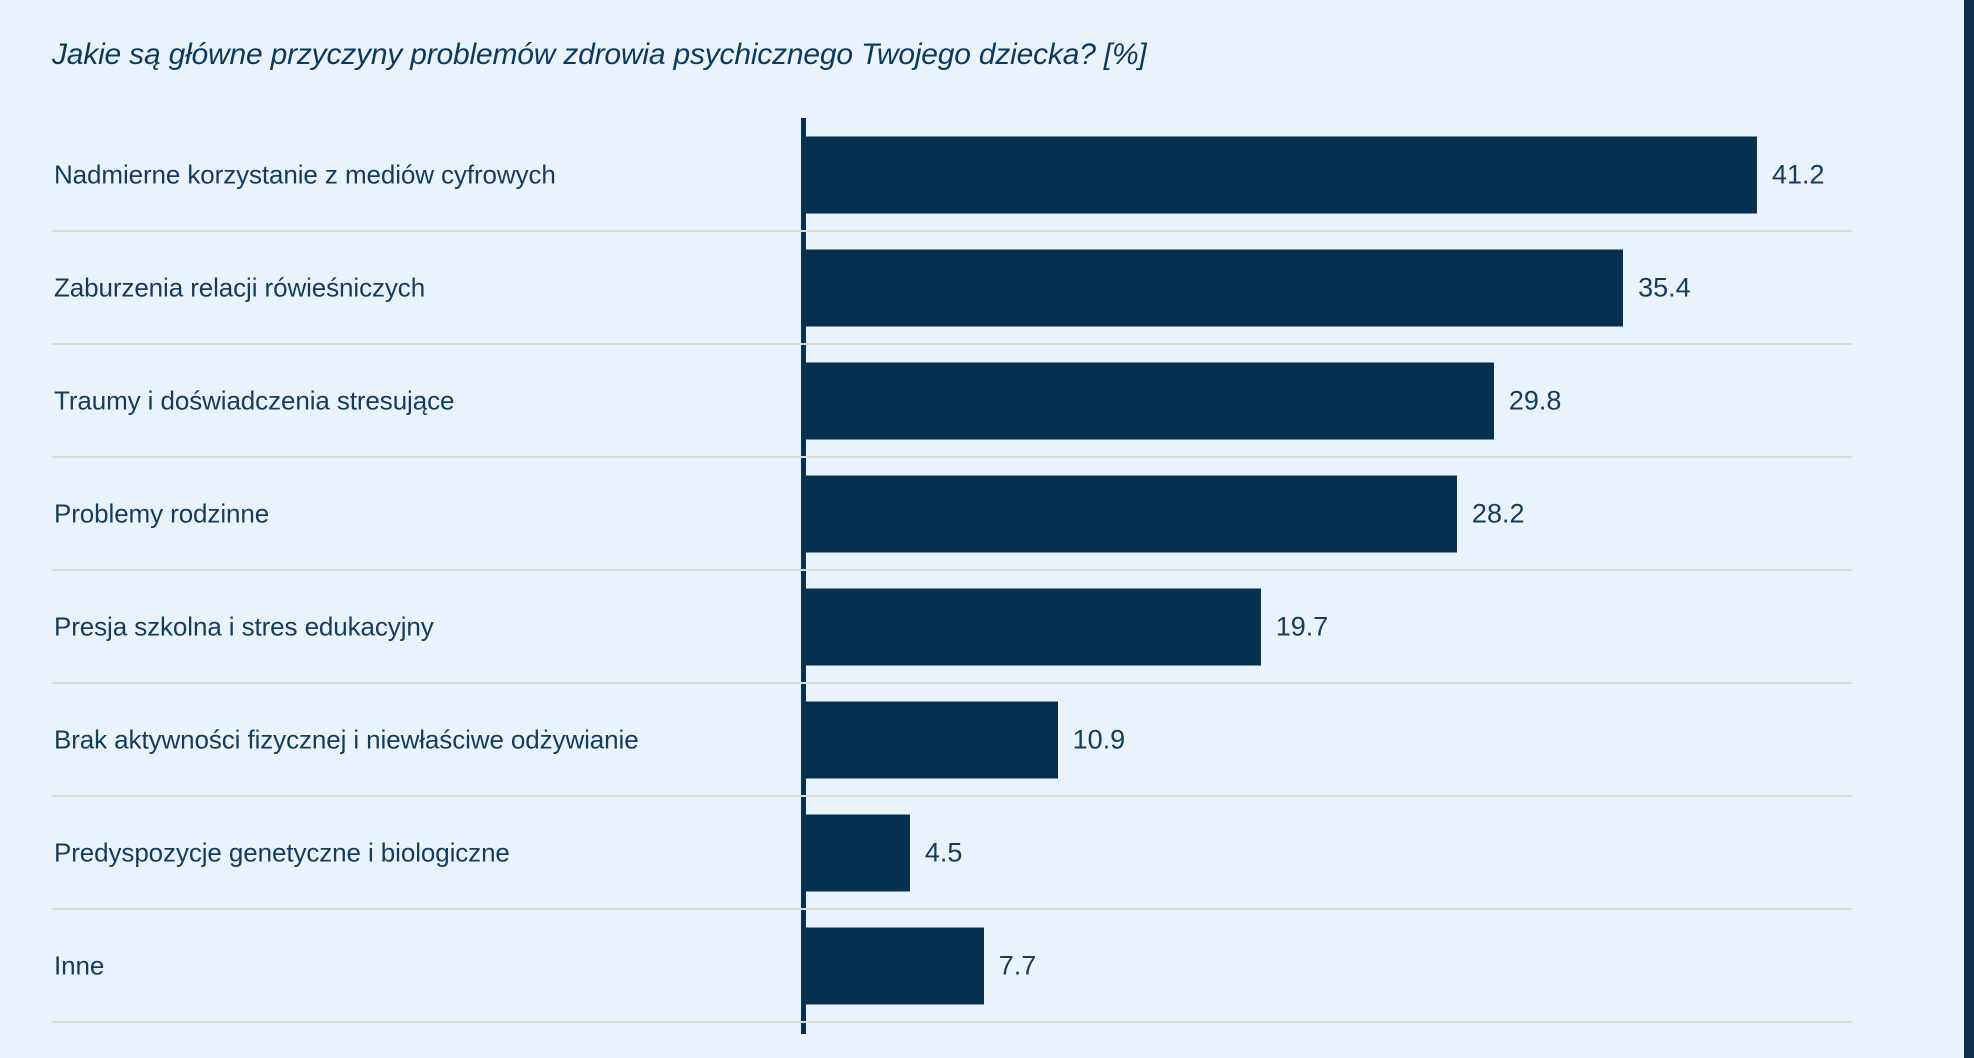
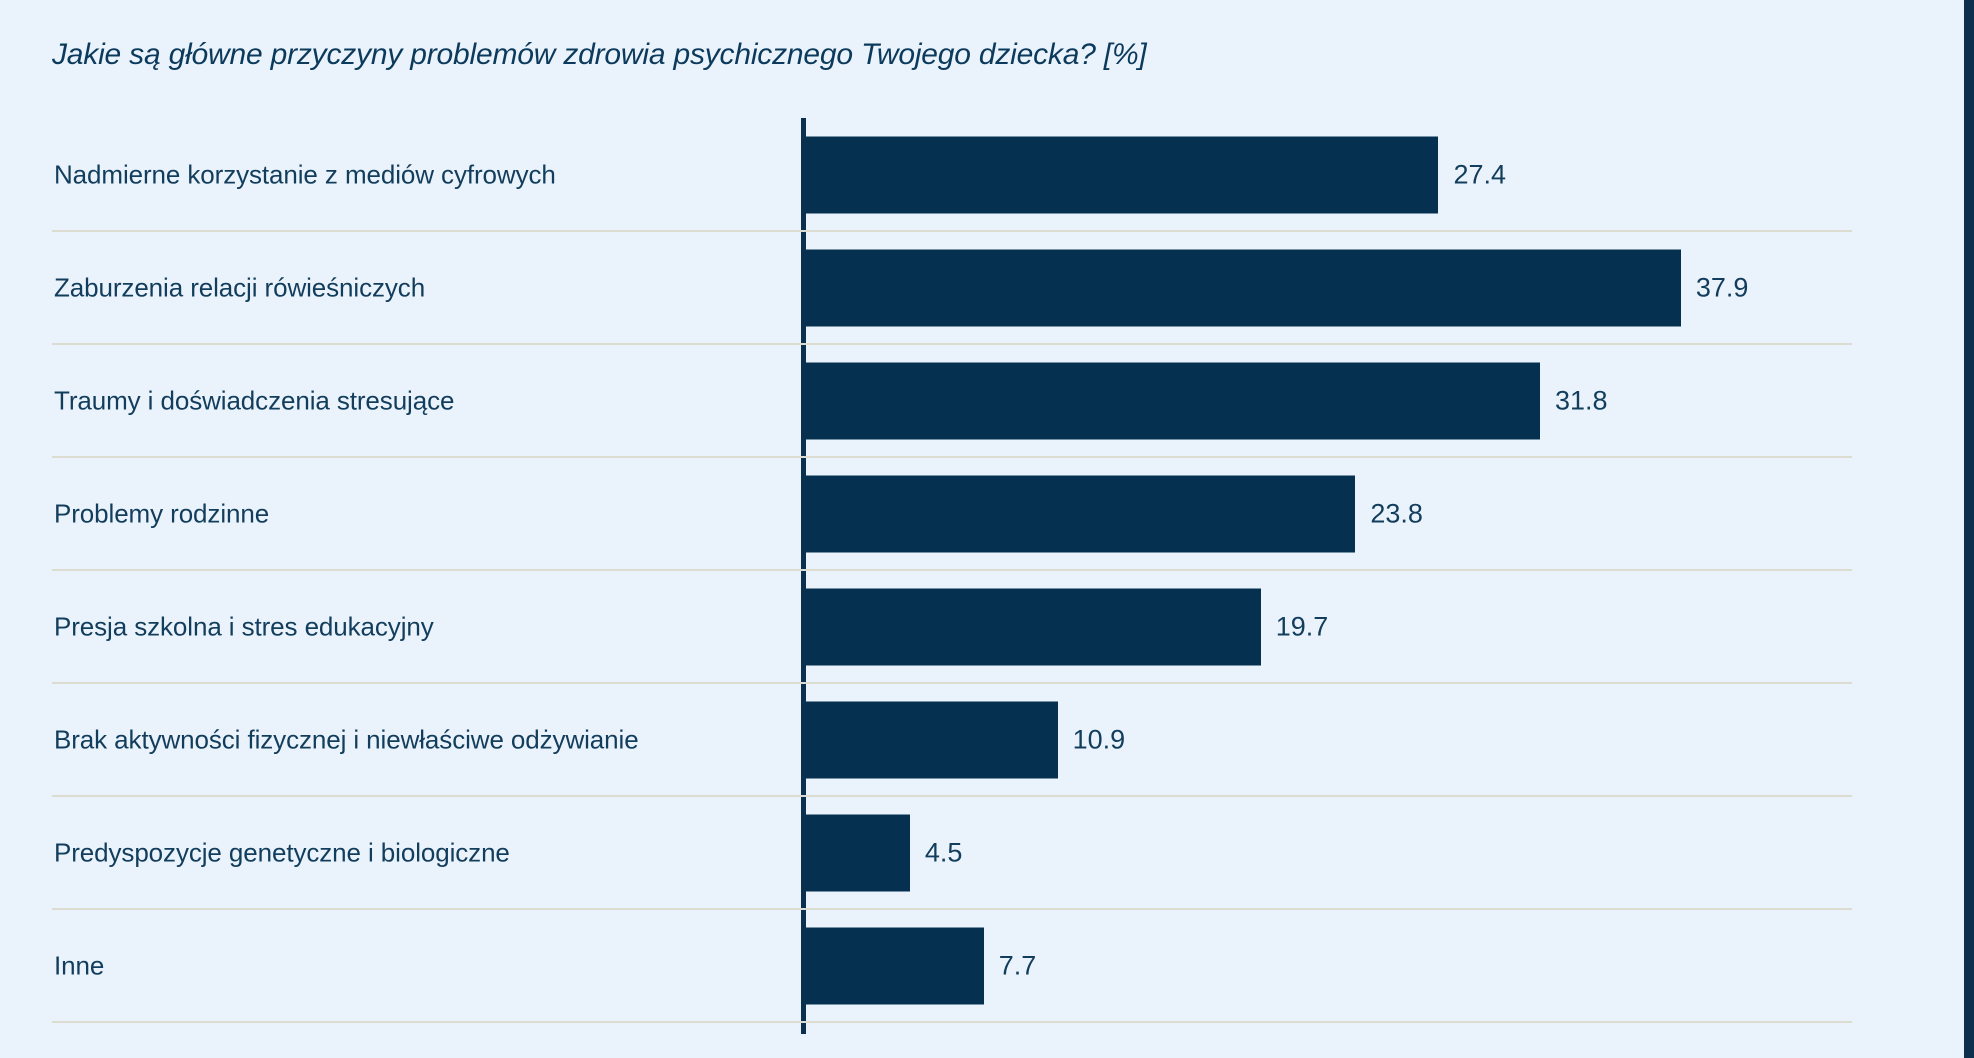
Nadmierne korzystanie z mediów cyfrowych: 41.2 -> 27.4
Zaburzenia relacji rówieśniczych: 35.4 -> 37.9
Traumy i doświadczenia stresujące: 29.8 -> 31.8
Problemy rodzinne: 28.2 -> 23.8
